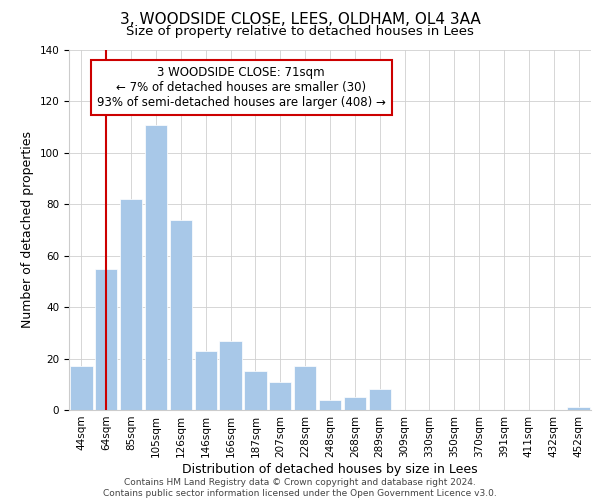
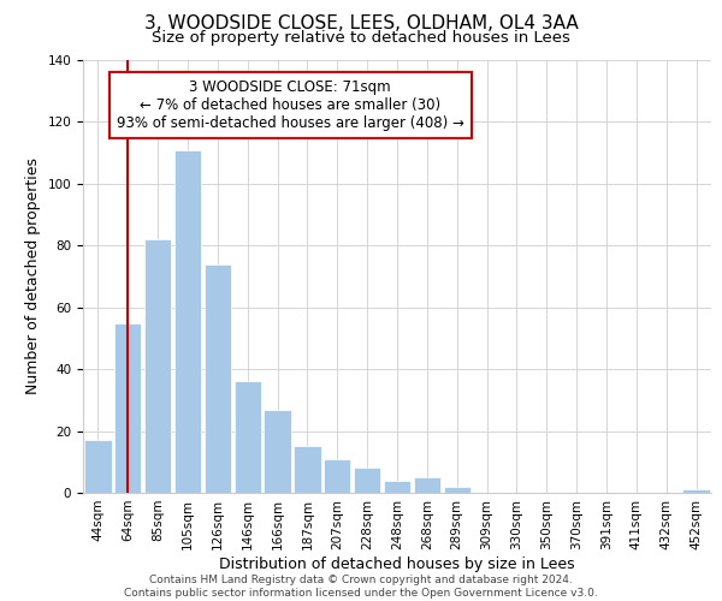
146sqm: 23 -> 36
228sqm: 17 -> 8
289sqm: 8 -> 2
